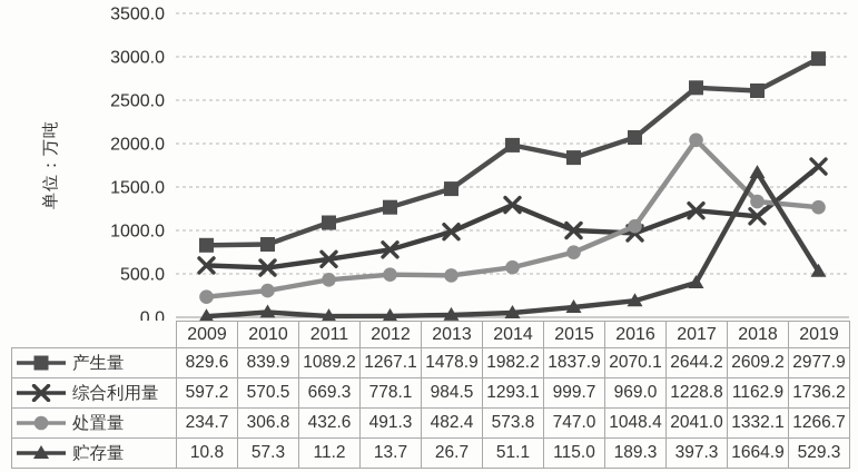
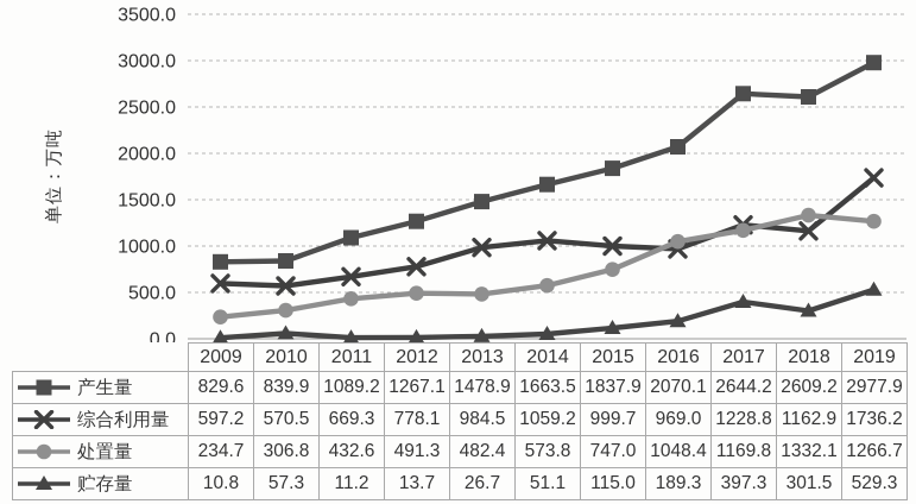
产生量/2014: 1982.2 -> 1663.5
综合利用量/2014: 1293.1 -> 1059.2
处置量/2017: 2041.0 -> 1169.8
贮存量/2018: 1664.9 -> 301.5
